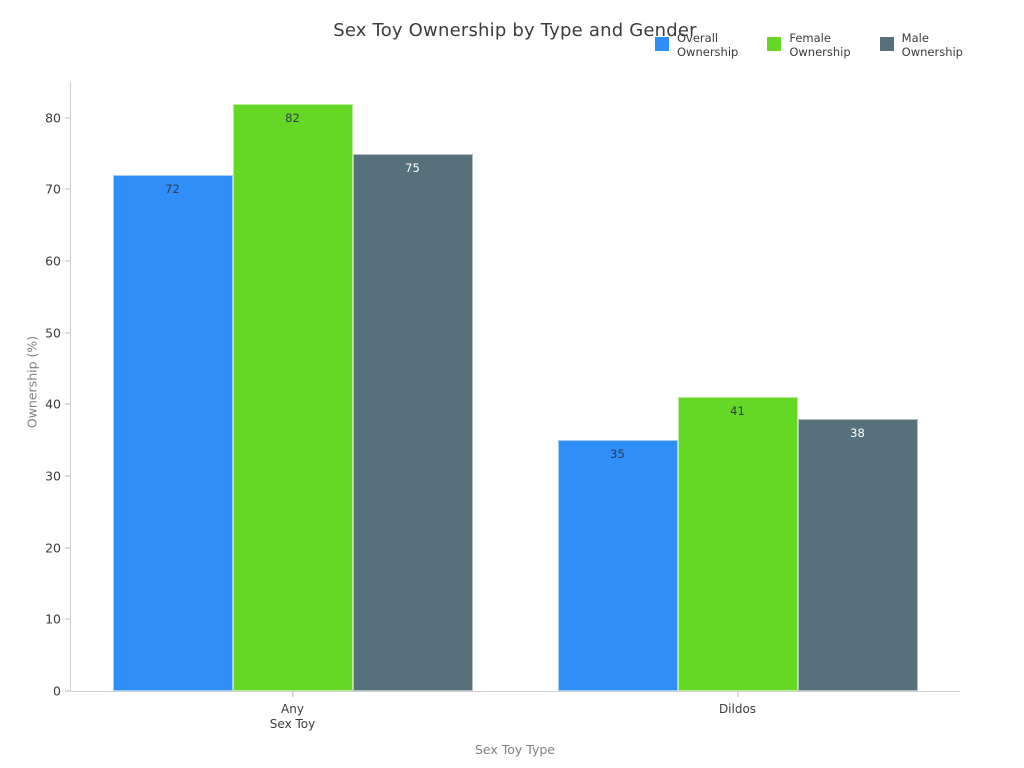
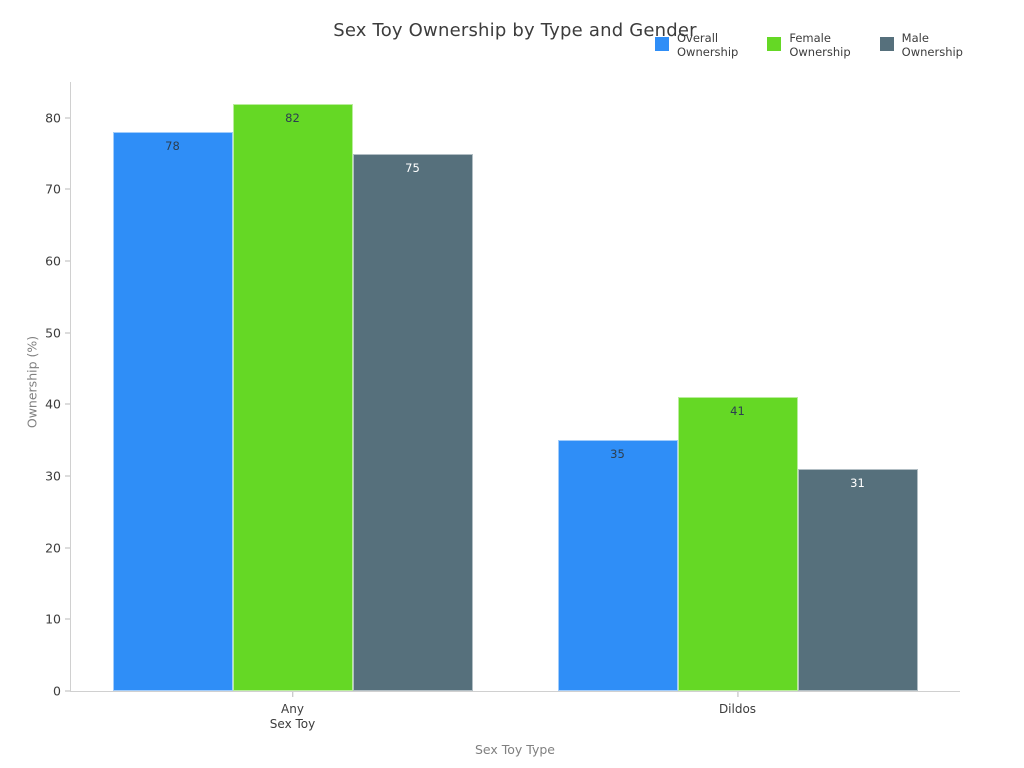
Overall Ownership/Any Sex Toy: 72 -> 78
Male Ownership/Dildos: 38 -> 31
